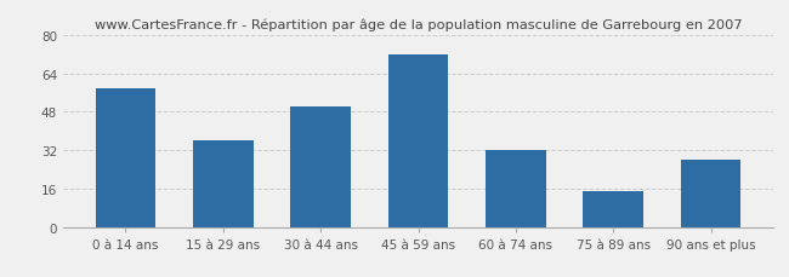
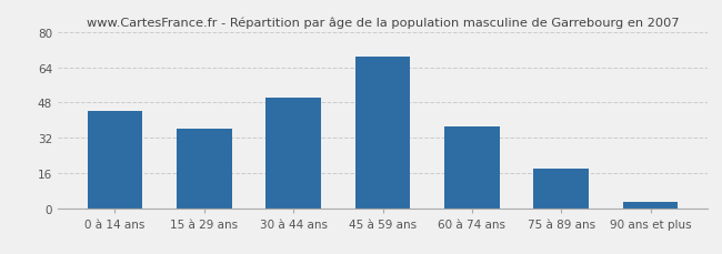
0 à 14 ans: 58 -> 44
45 à 59 ans: 72 -> 69
60 à 74 ans: 32 -> 37
75 à 89 ans: 15 -> 18
90 ans et plus: 28 -> 3
